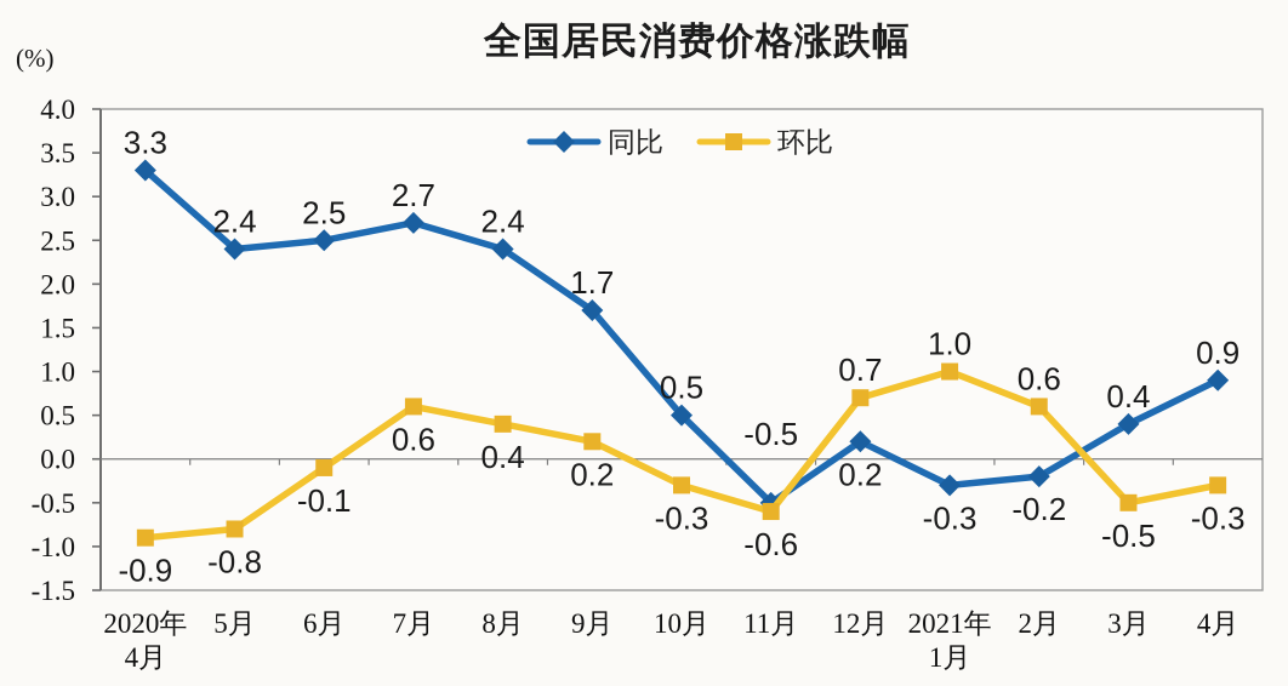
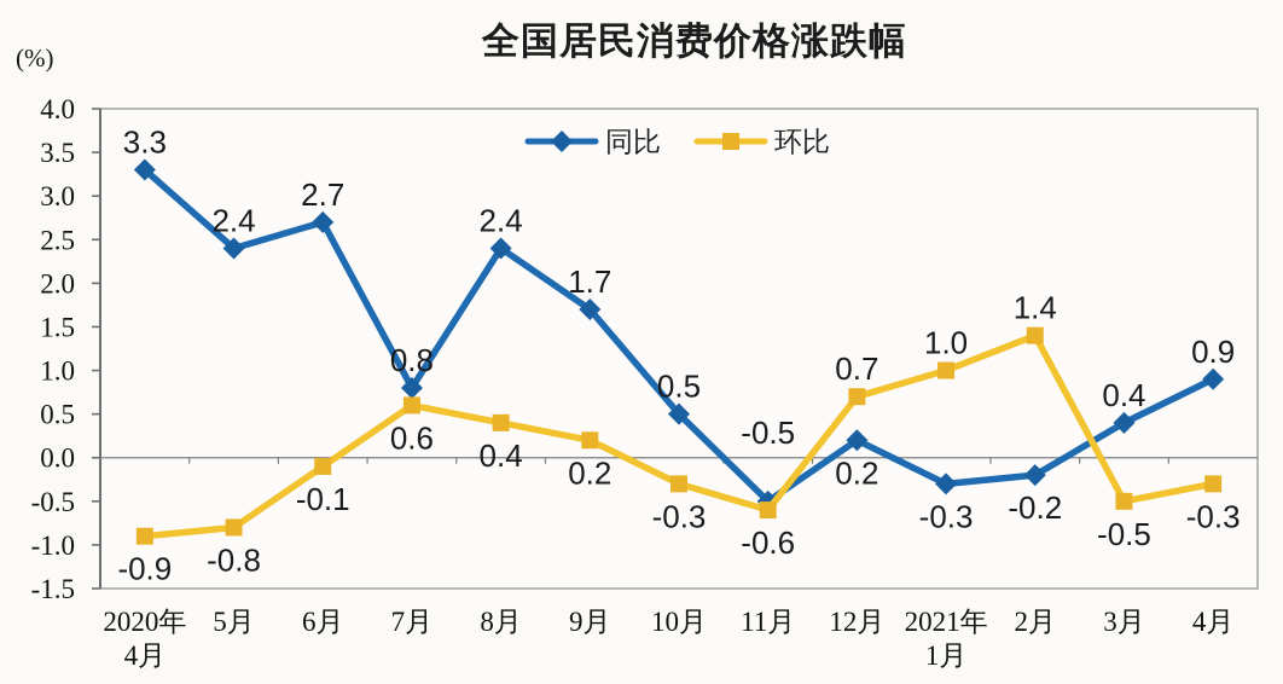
同比/6月: 2.5 -> 2.7
同比/7月: 2.7 -> 0.8
环比/2月: 0.6 -> 1.4
